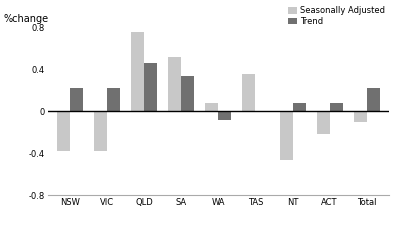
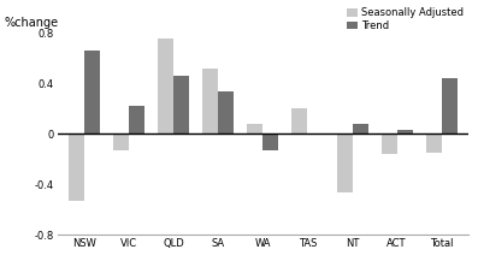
Seasonally Adjusted/NSW: -0.38 -> -0.53
Trend/NSW: 0.22 -> 0.66
Seasonally Adjusted/VIC: -0.38 -> -0.13
Trend/WA: -0.08 -> -0.13
Seasonally Adjusted/TAS: 0.35 -> 0.20
Seasonally Adjusted/ACT: -0.22 -> -0.16
Trend/ACT: 0.08 -> 0.03
Seasonally Adjusted/Total: -0.10 -> -0.15
Trend/Total: 0.22 -> 0.44
